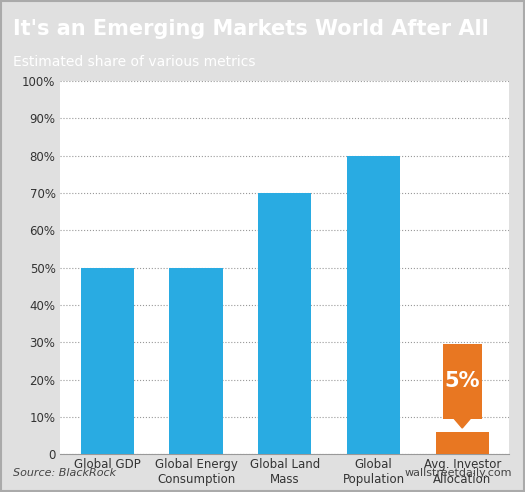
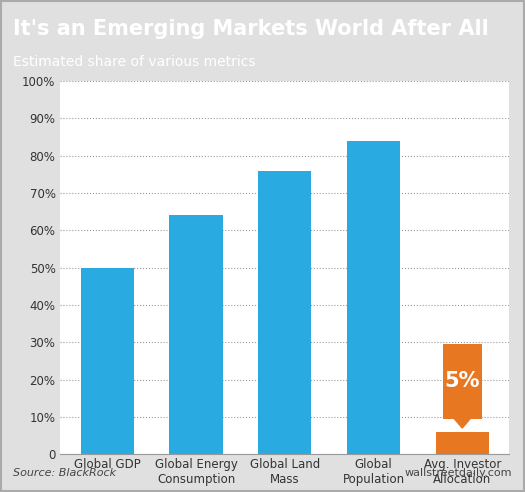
Global Energy Consumption: 50% -> 64%
Global Land Mass: 70% -> 76%
Global Population: 80% -> 84%
